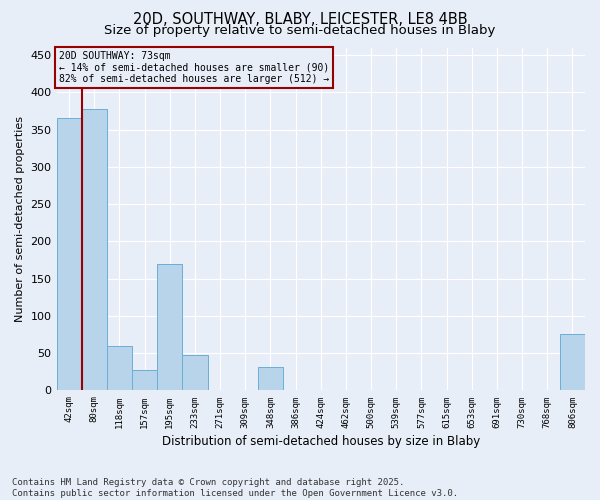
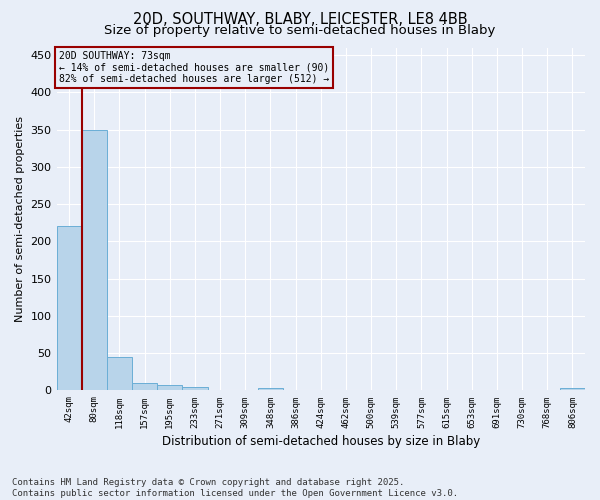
42sqm: 366 -> 220
80sqm: 378 -> 350
118sqm: 60 -> 45
157sqm: 28 -> 10
195sqm: 170 -> 7
233sqm: 48 -> 5
348sqm: 32 -> 3
806sqm: 76 -> 3
